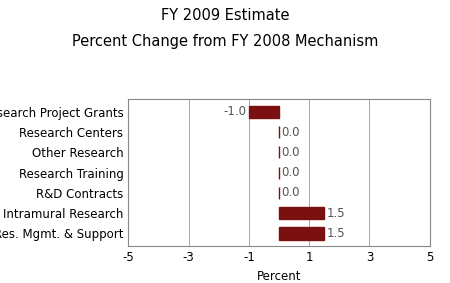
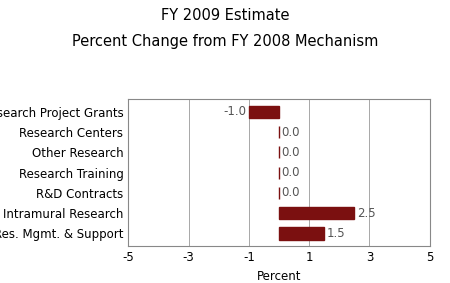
Intramural Research: 1.5 -> 2.5
